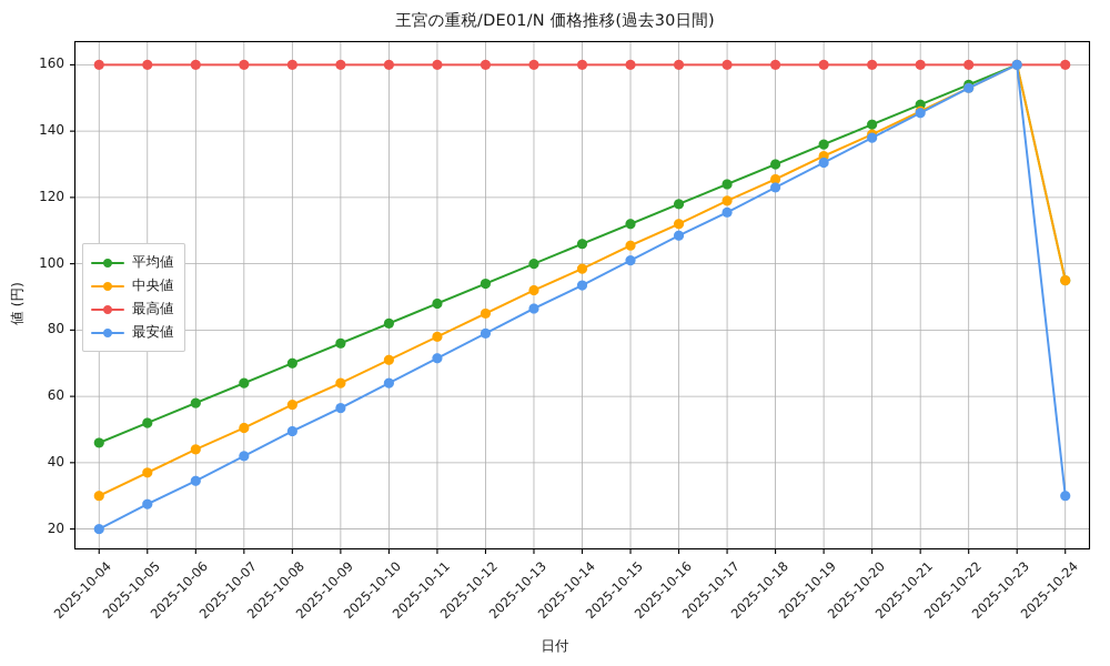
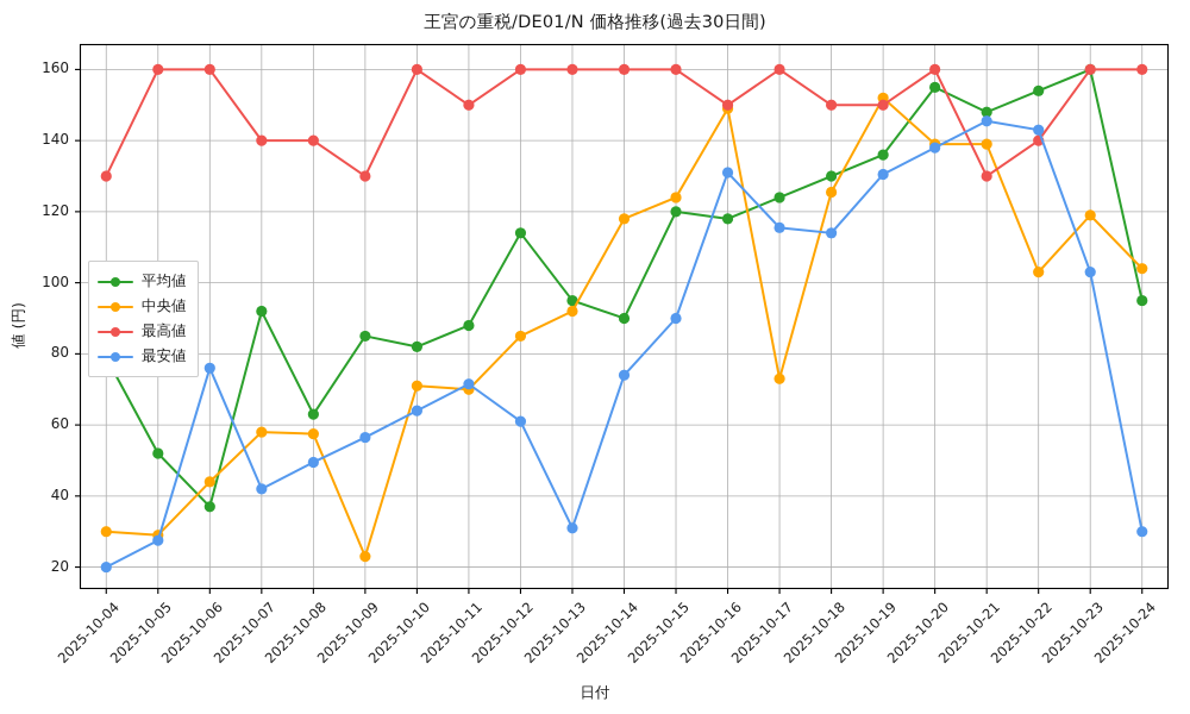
平均値/2025-10-04: 46 -> 79
最高値/2025-10-04: 160 -> 130
中央値/2025-10-05: 37 -> 29
平均値/2025-10-06: 58 -> 37
最安値/2025-10-06: 34 -> 76
平均値/2025-10-07: 64 -> 92
中央値/2025-10-07: 50 -> 58
最高値/2025-10-07: 160 -> 140
平均値/2025-10-08: 70 -> 63
最高値/2025-10-08: 160 -> 140
平均値/2025-10-09: 76 -> 85
中央値/2025-10-09: 64 -> 23
最高値/2025-10-09: 160 -> 130
中央値/2025-10-11: 78 -> 70
最高値/2025-10-11: 160 -> 150
平均値/2025-10-12: 94 -> 114
最安値/2025-10-12: 79 -> 61
平均値/2025-10-13: 100 -> 95
最安値/2025-10-13: 86 -> 31
平均値/2025-10-14: 106 -> 90
中央値/2025-10-14: 98 -> 118
最安値/2025-10-14: 94 -> 74
平均値/2025-10-15: 112 -> 120
中央値/2025-10-15: 106 -> 124
最安値/2025-10-15: 101 -> 90
中央値/2025-10-16: 112 -> 149
最高値/2025-10-16: 160 -> 150
最安値/2025-10-16: 108 -> 131
中央値/2025-10-17: 119 -> 73
最高値/2025-10-18: 160 -> 150
最安値/2025-10-18: 123 -> 114
中央値/2025-10-19: 132 -> 152
最高値/2025-10-19: 160 -> 150
平均値/2025-10-20: 142 -> 155
中央値/2025-10-21: 146 -> 139
最高値/2025-10-21: 160 -> 130
中央値/2025-10-22: 153 -> 103
最高値/2025-10-22: 160 -> 140
最安値/2025-10-22: 153 -> 143
中央値/2025-10-23: 160 -> 119
最安値/2025-10-23: 160 -> 103
中央値/2025-10-24: 95 -> 104
